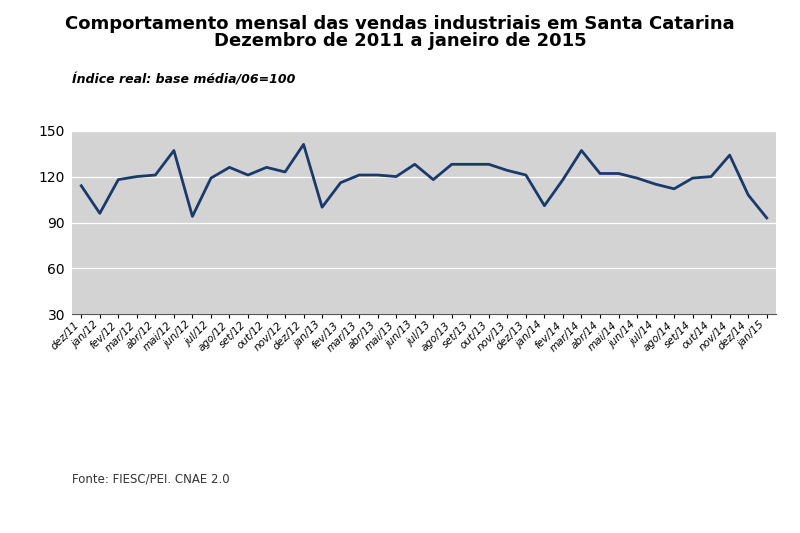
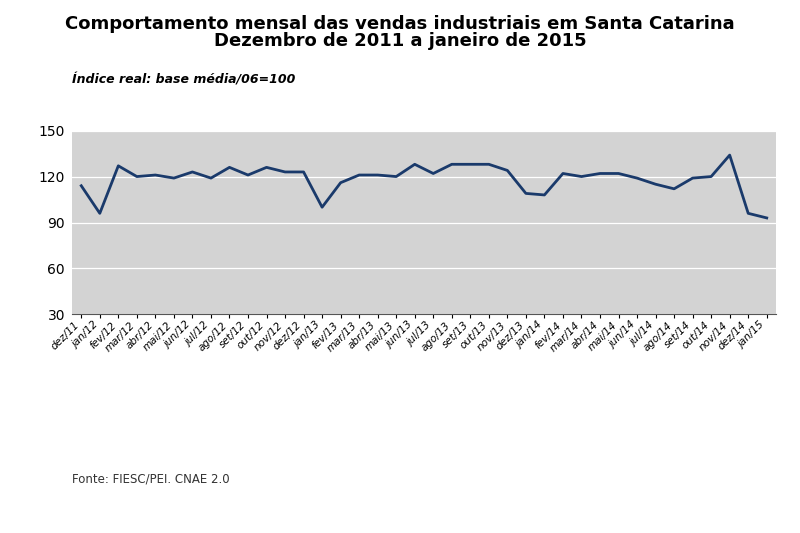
fev/12: 118 -> 127
mai/12: 137 -> 119
jun/12: 94 -> 123
dez/12: 141 -> 123
jul/13: 118 -> 122
dez/13: 121 -> 109
jan/14: 101 -> 108
fev/14: 118 -> 122
mar/14: 137 -> 120
dez/14: 108 -> 96
